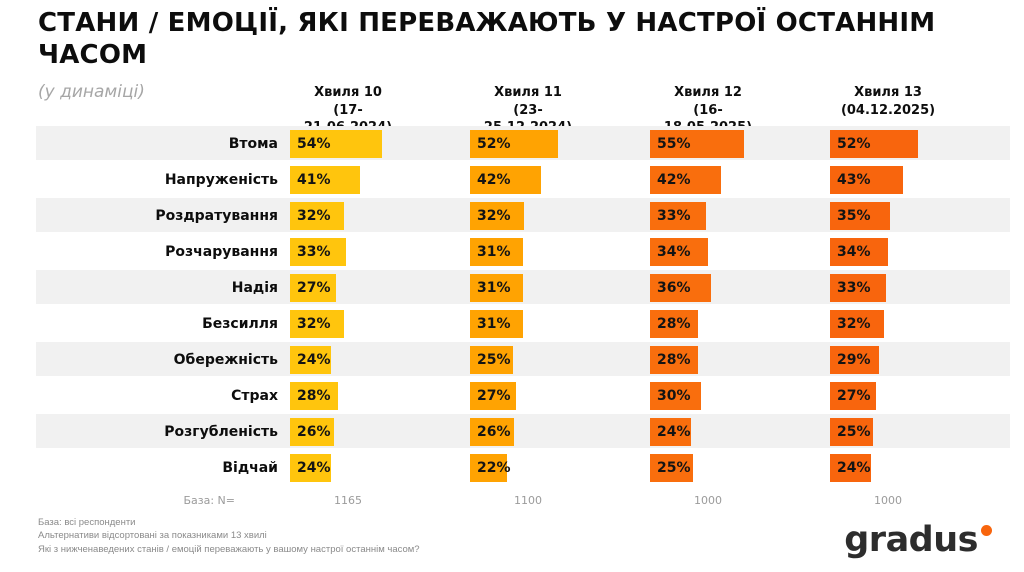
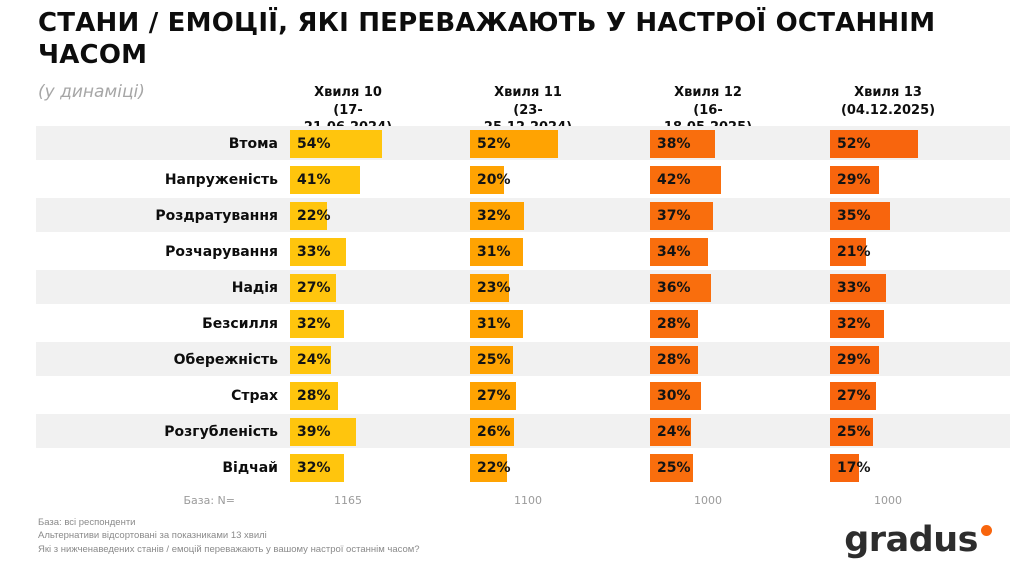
Хвиля 12/Втома: 55% -> 38%
Хвиля 11/Напруженість: 42% -> 20%
Хвиля 13/Напруженість: 43% -> 29%
Хвиля 10/Роздратування: 32% -> 22%
Хвиля 12/Роздратування: 33% -> 37%
Хвиля 13/Розчарування: 34% -> 21%
Хвиля 11/Надія: 31% -> 23%
Хвиля 10/Розгубленість: 26% -> 39%
Хвиля 10/Відчай: 24% -> 32%
Хвиля 13/Відчай: 24% -> 17%
